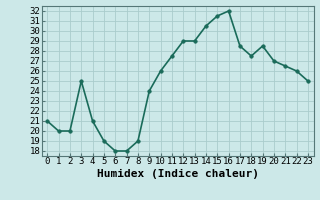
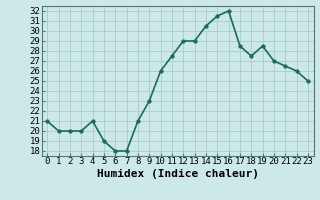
3: 25.0 -> 20.0
8: 19.0 -> 21.0
9: 24.0 -> 23.0
